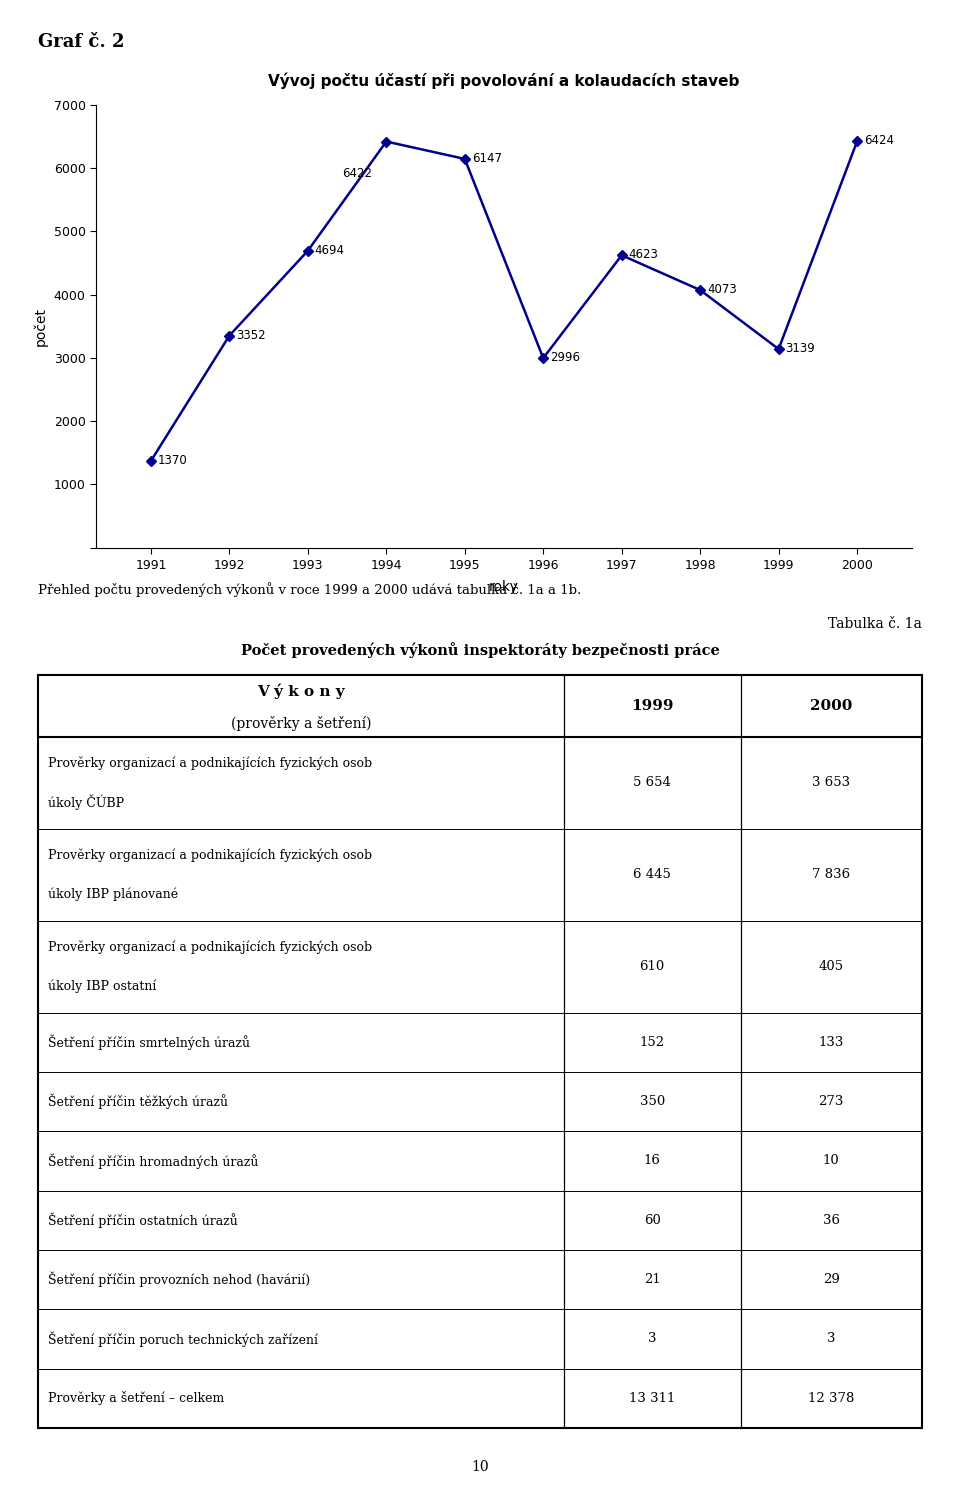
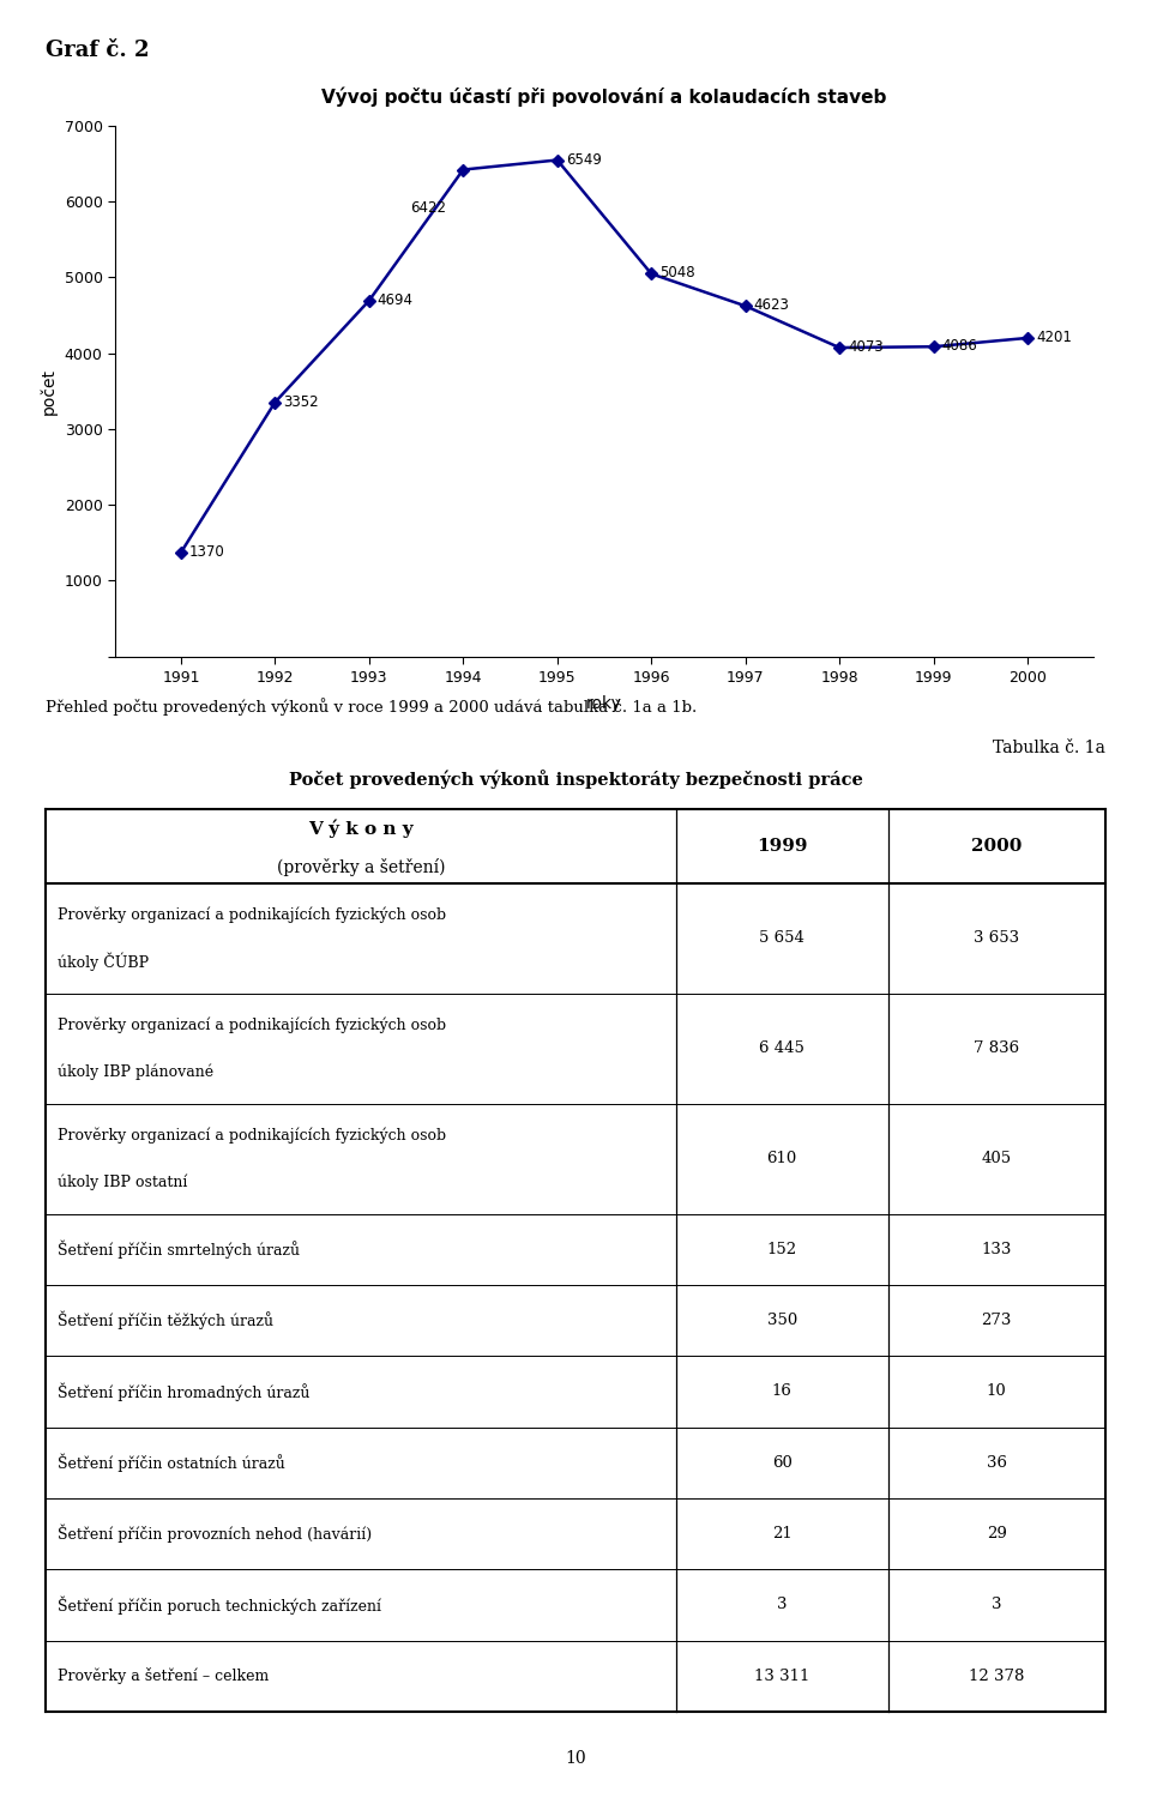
1995: 6147 -> 6549
1996: 2996 -> 5048
1999: 3139 -> 4086
2000: 6424 -> 4201
